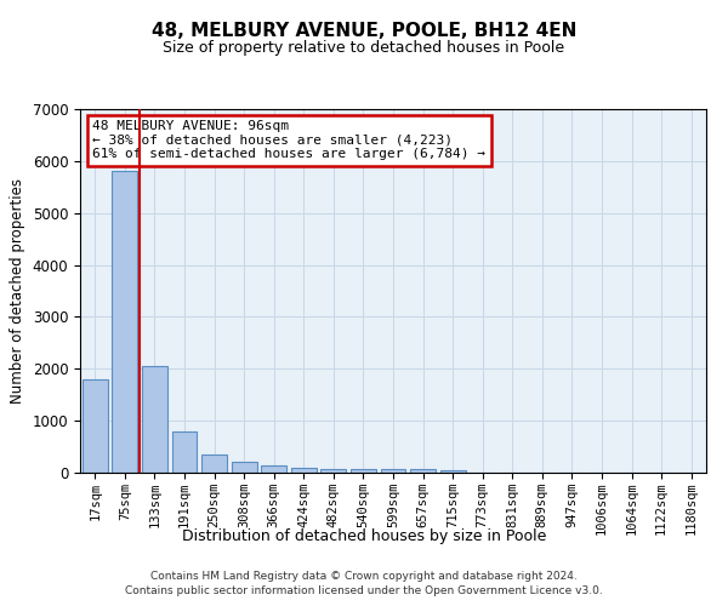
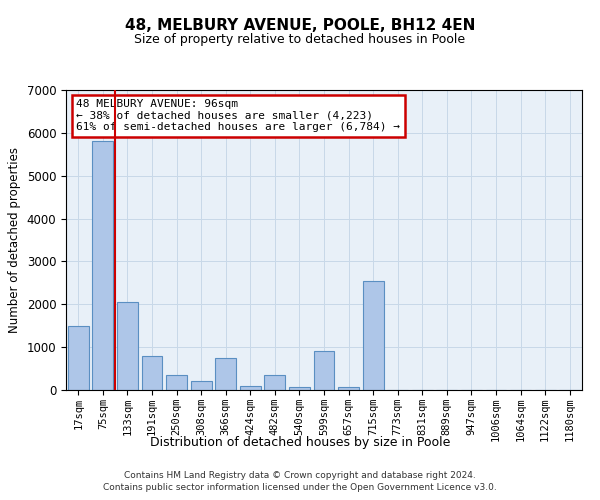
17sqm: 1800 -> 1500
366sqm: 130 -> 750
482sqm: 80 -> 350
599sqm: 60 -> 900
715sqm: 60 -> 2550
